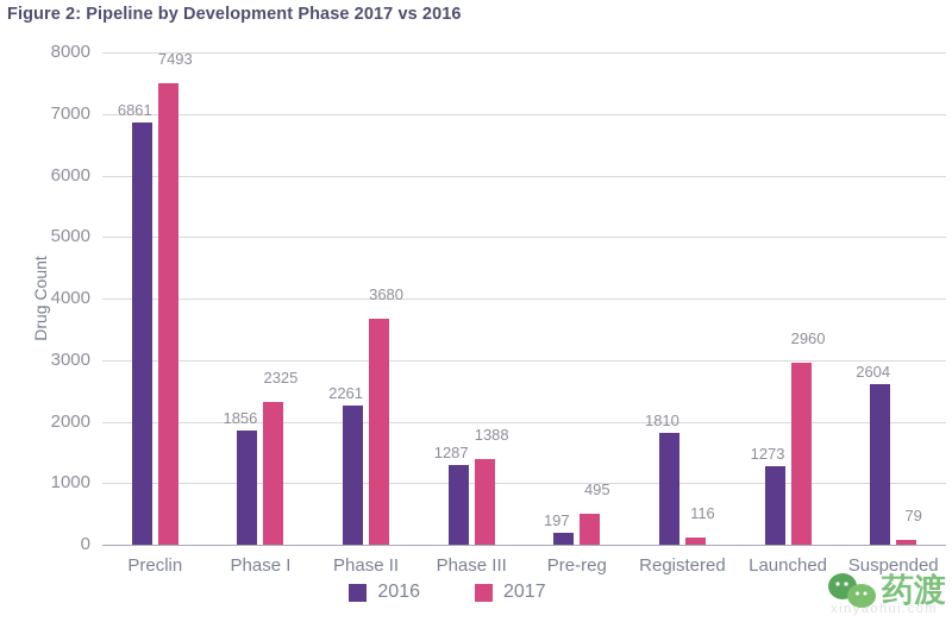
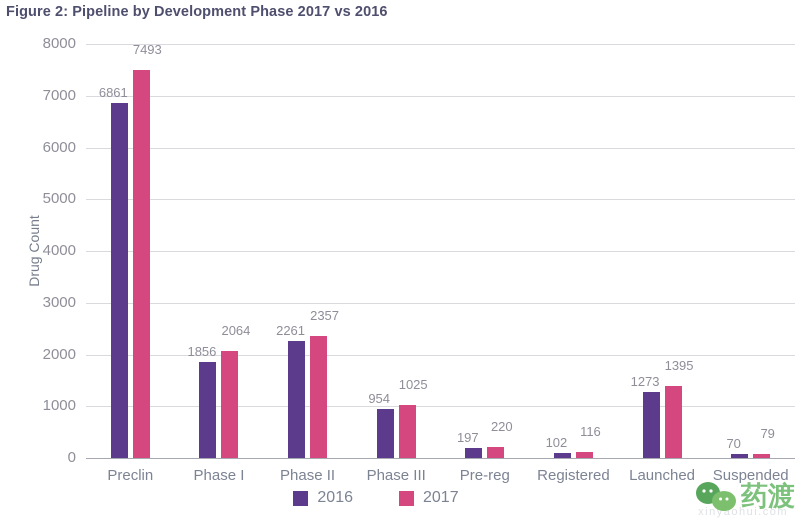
2017/Phase I: 2325 -> 2064
2017/Phase II: 3680 -> 2357
2016/Phase III: 1287 -> 954
2017/Phase III: 1388 -> 1025
2017/Pre-reg: 495 -> 220
2016/Registered: 1810 -> 102
2017/Launched: 2960 -> 1395
2016/Suspended: 2604 -> 70
